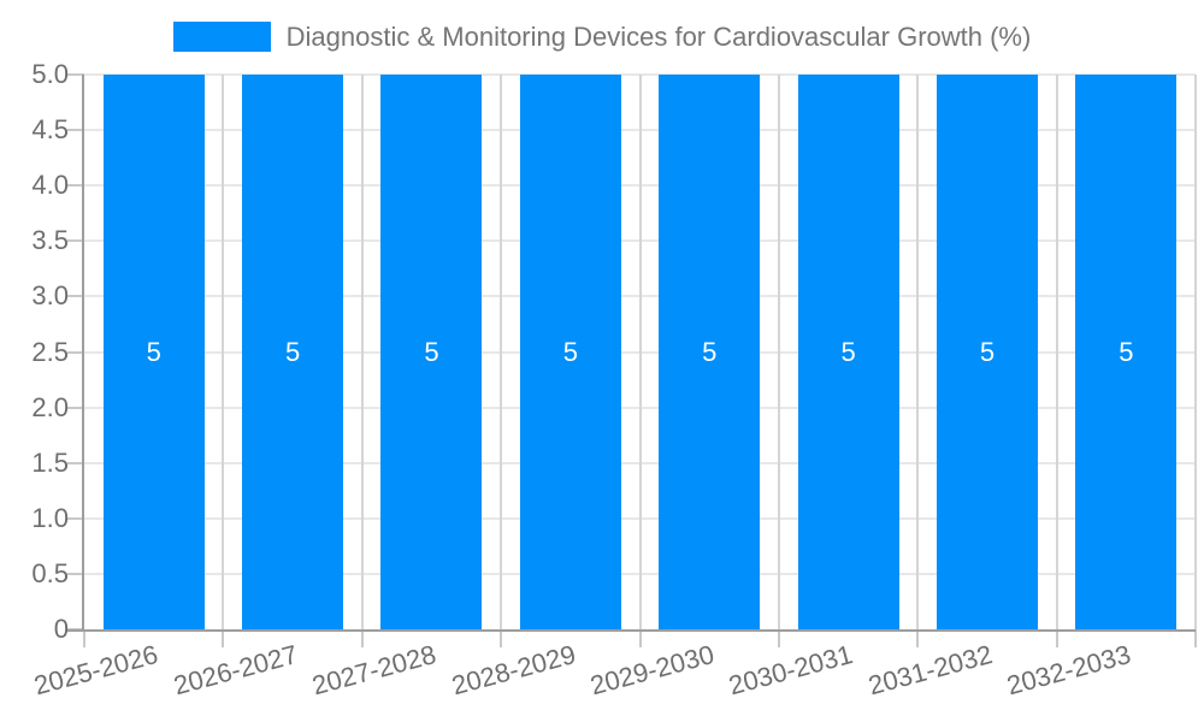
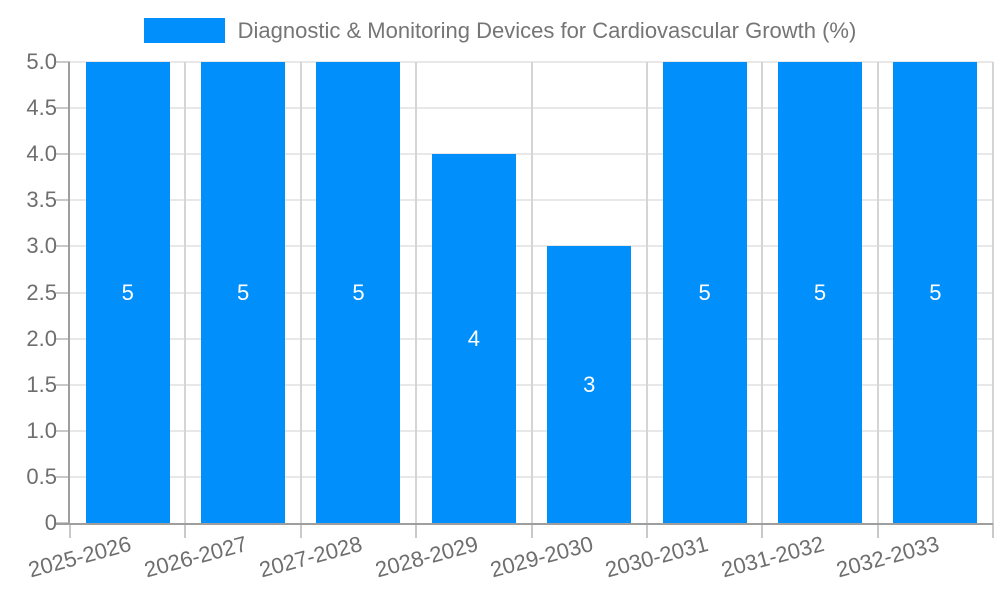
2028-2029: 5 -> 4
2029-2030: 5 -> 3
